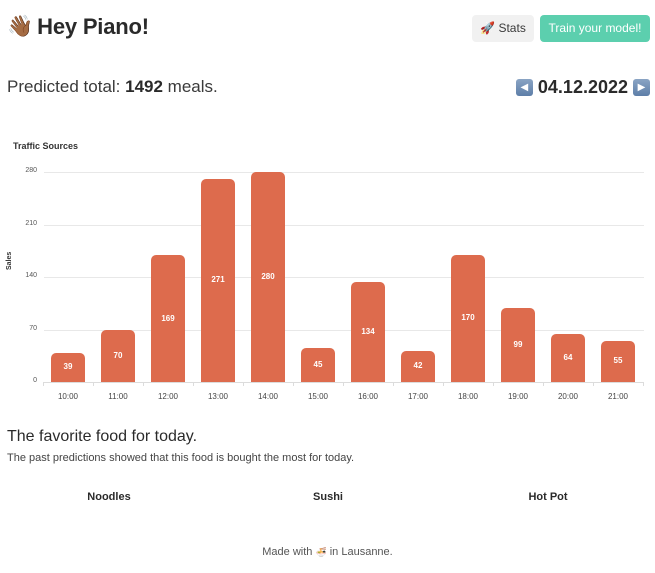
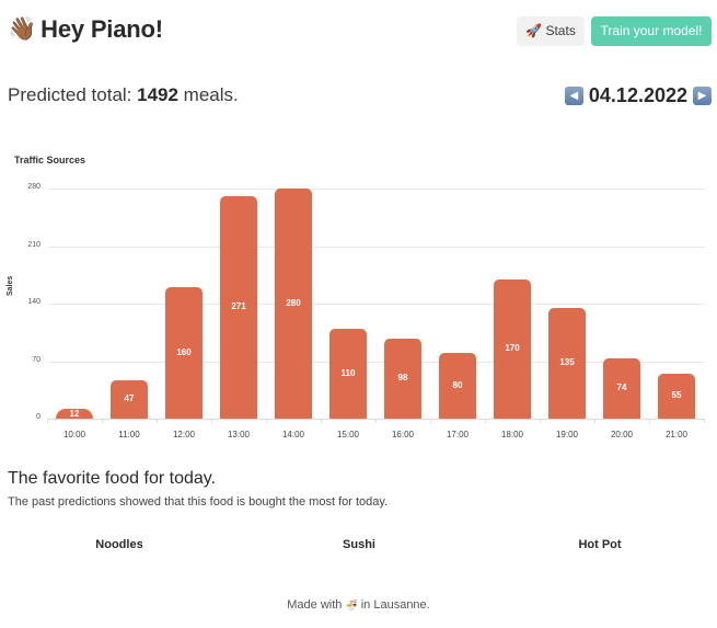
10:00: 39 -> 12
11:00: 70 -> 47
12:00: 169 -> 160
15:00: 45 -> 110
16:00: 134 -> 98
17:00: 42 -> 80
19:00: 99 -> 135
20:00: 64 -> 74
